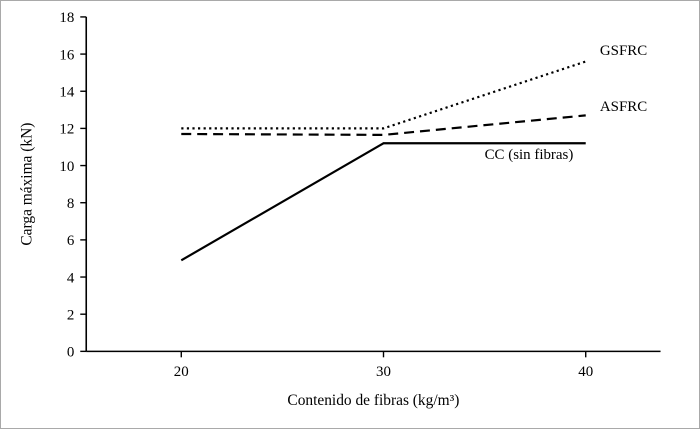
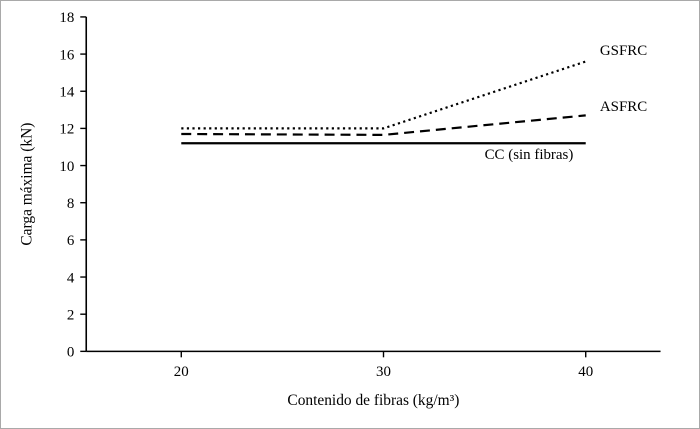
CC (sin fibras)/20: 4.9 -> 11.2
